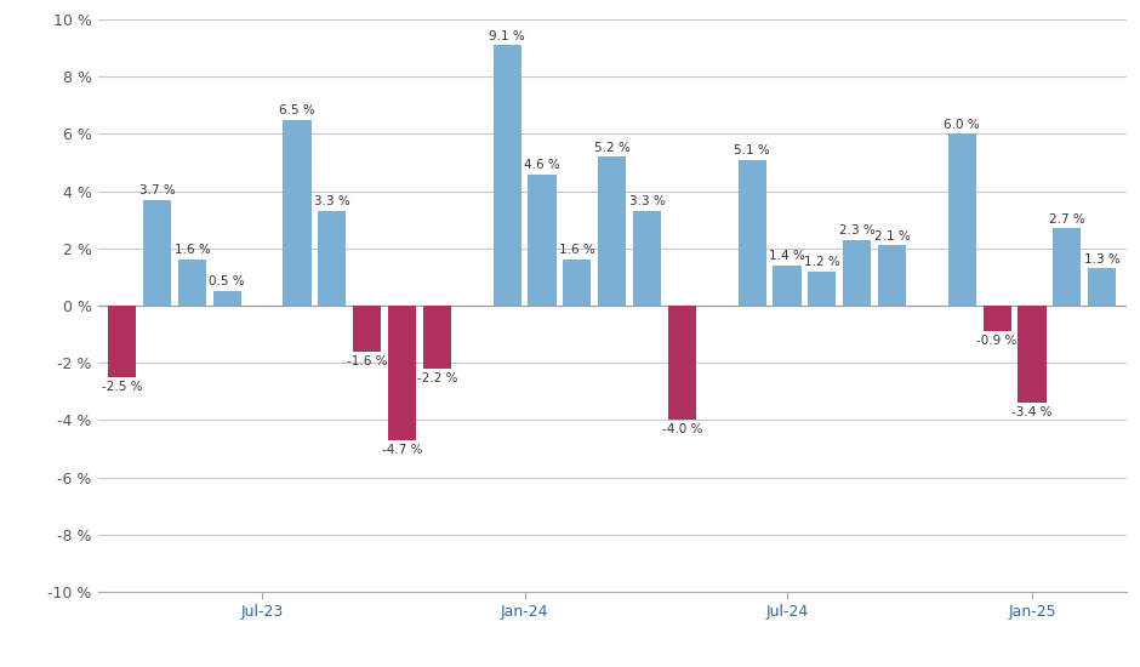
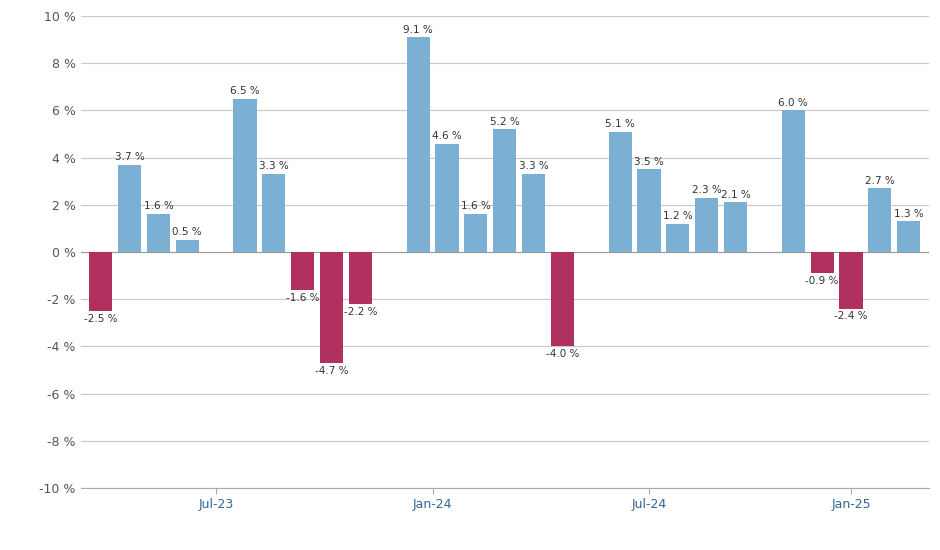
Jul-24: 1.4 -> 3.5
Jan-25: -3.4 -> -2.4
